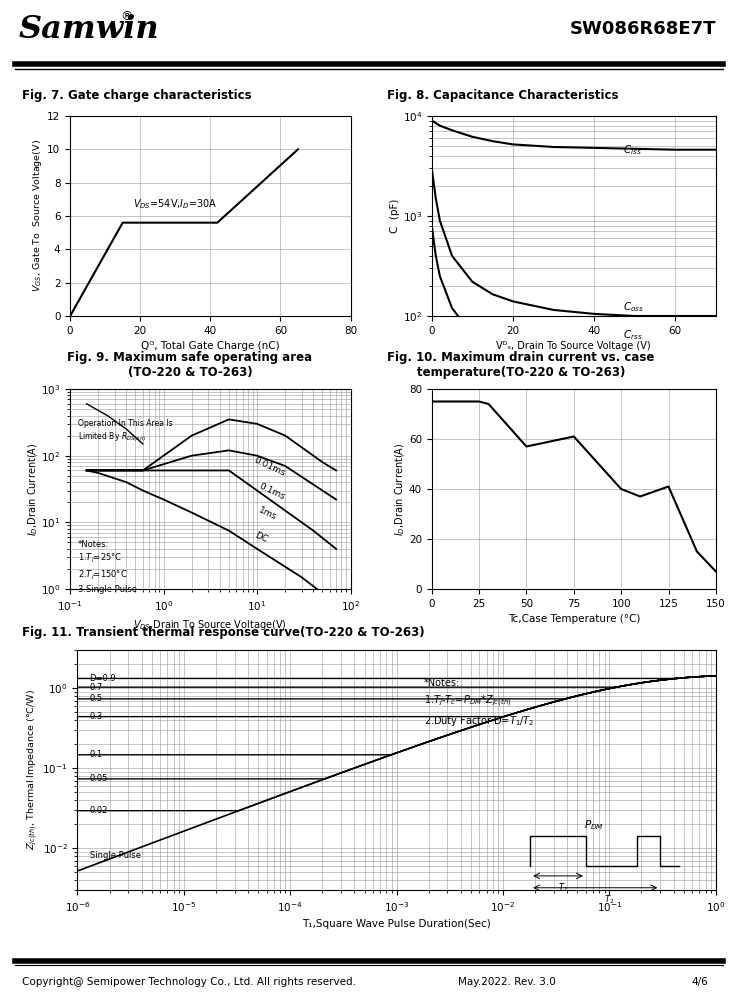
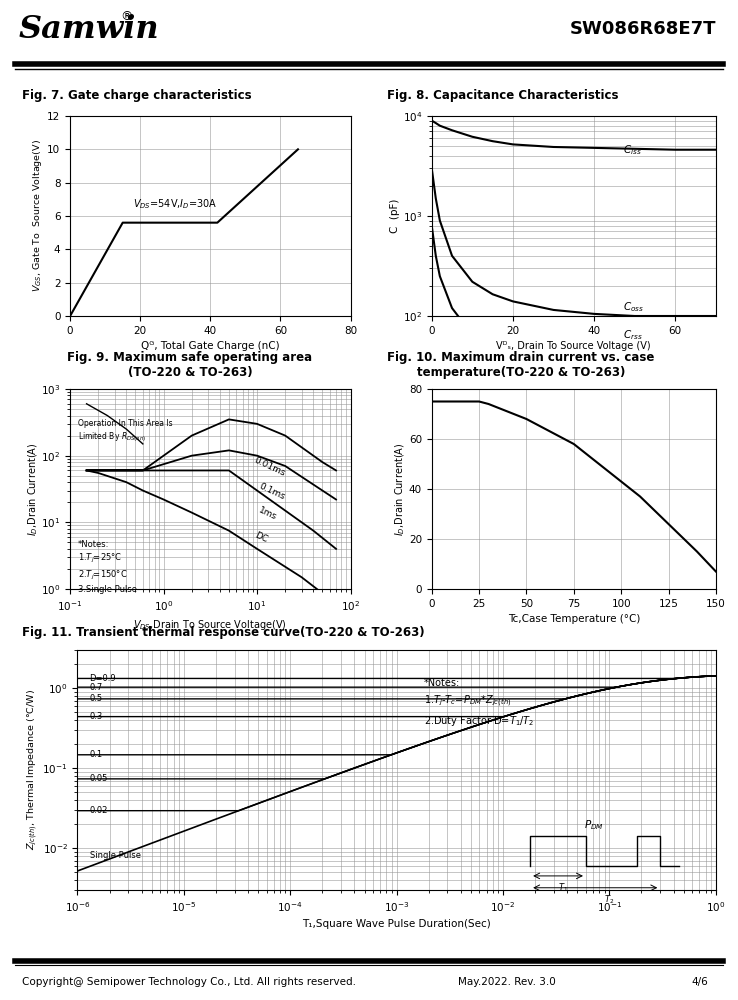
50: 57 -> 68
75: 61 -> 58
100: 40 -> 43
125: 41 -> 26
